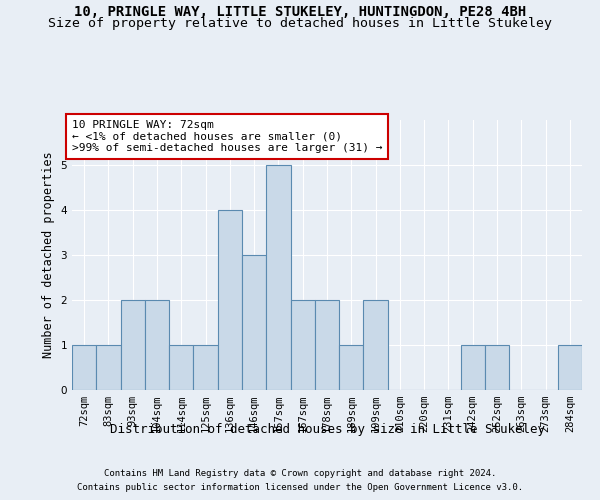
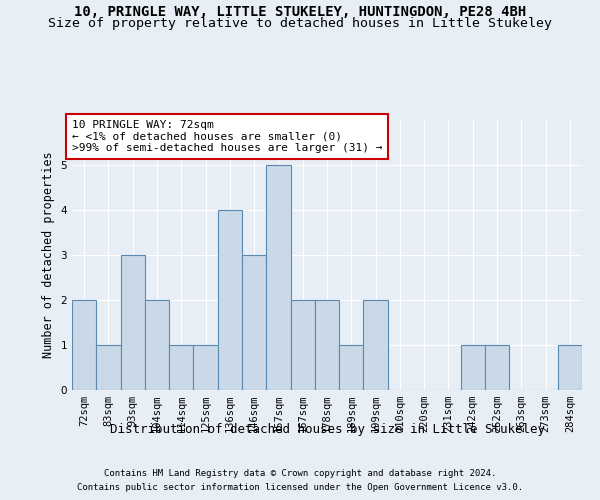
72sqm: 1 -> 2
93sqm: 2 -> 3
